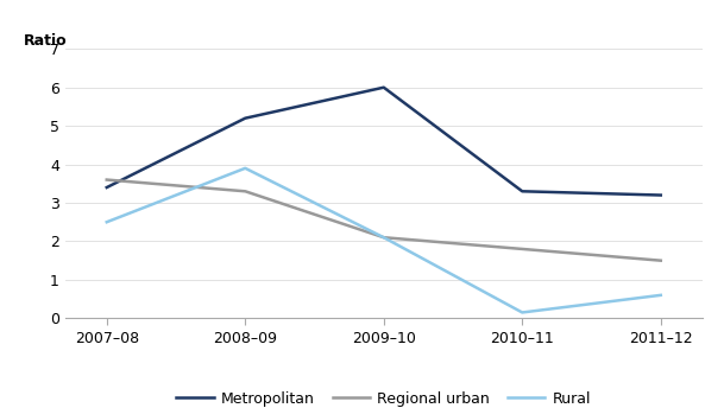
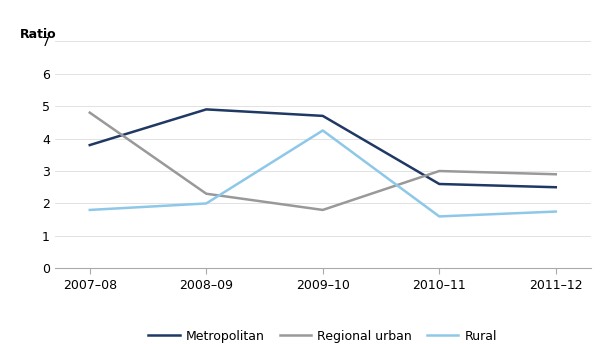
Metropolitan/2007–08: 3.4 -> 3.8
Regional urban/2007–08: 3.6 -> 4.8
Rural/2007–08: 2.50 -> 1.80
Metropolitan/2008–09: 5.2 -> 4.9
Regional urban/2008–09: 3.3 -> 2.3
Rural/2008–09: 3.90 -> 2.00
Metropolitan/2009–10: 6.0 -> 4.7
Regional urban/2009–10: 2.1 -> 1.8
Rural/2009–10: 2.10 -> 4.25
Metropolitan/2010–11: 3.3 -> 2.6
Regional urban/2010–11: 1.8 -> 3.0
Rural/2010–11: 0.15 -> 1.60
Metropolitan/2011–12: 3.2 -> 2.5
Regional urban/2011–12: 1.5 -> 2.9
Rural/2011–12: 0.60 -> 1.75
